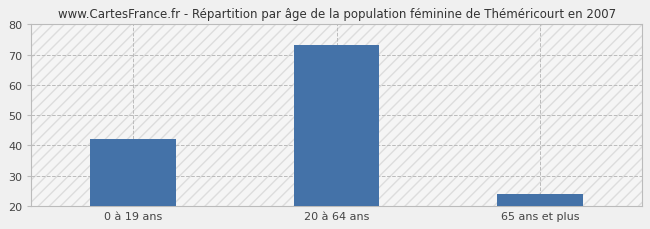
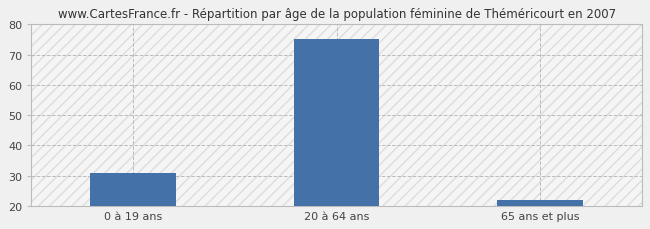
0 à 19 ans: 42 -> 31
20 à 64 ans: 73 -> 75
65 ans et plus: 24 -> 22
